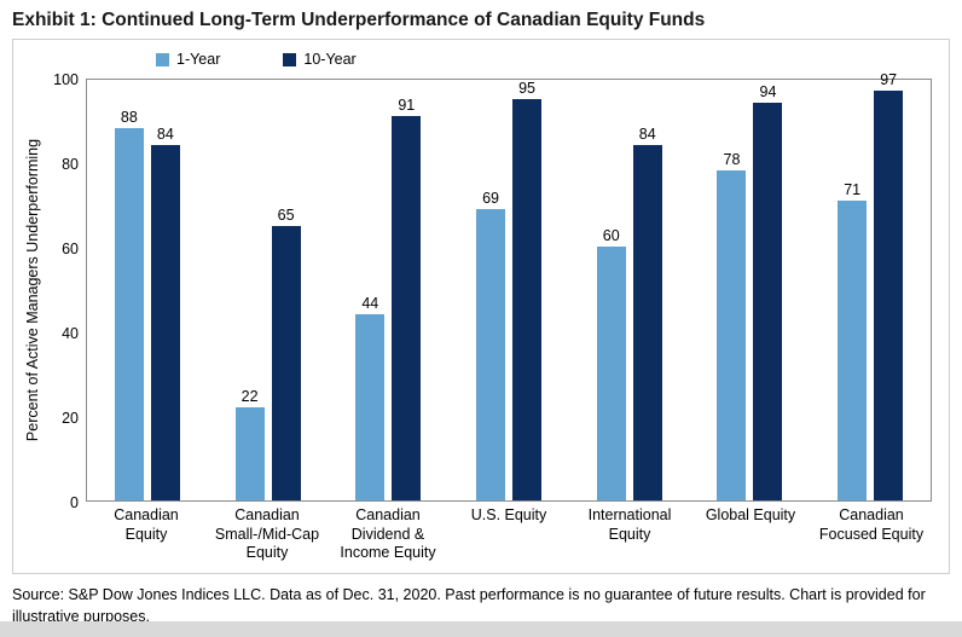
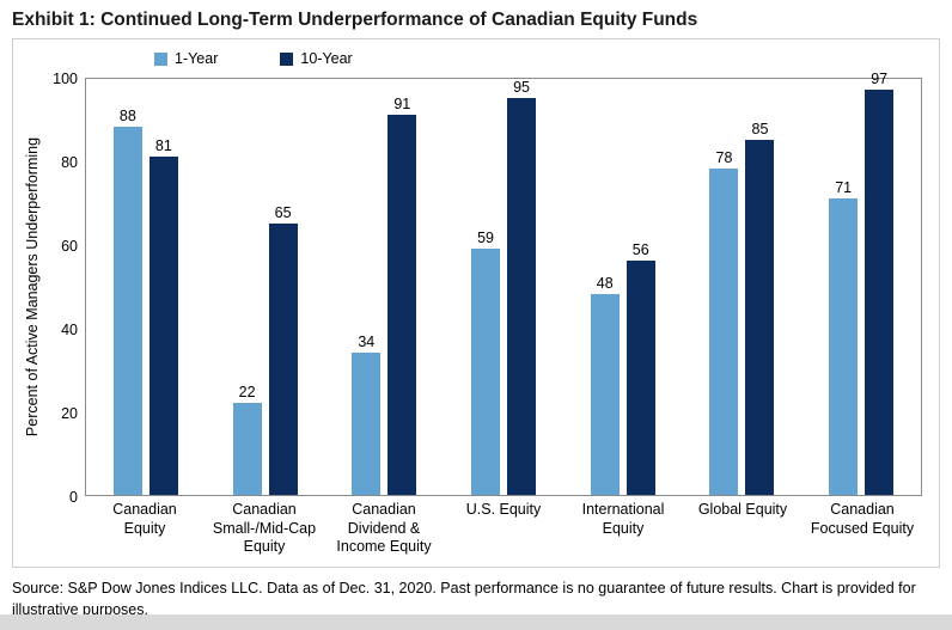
10-Year/Canadian Equity: 84 -> 81
1-Year/Canadian Dividend & Income Equity: 44 -> 34
1-Year/U.S. Equity: 69 -> 59
1-Year/International Equity: 60 -> 48
10-Year/International Equity: 84 -> 56
10-Year/Global Equity: 94 -> 85
